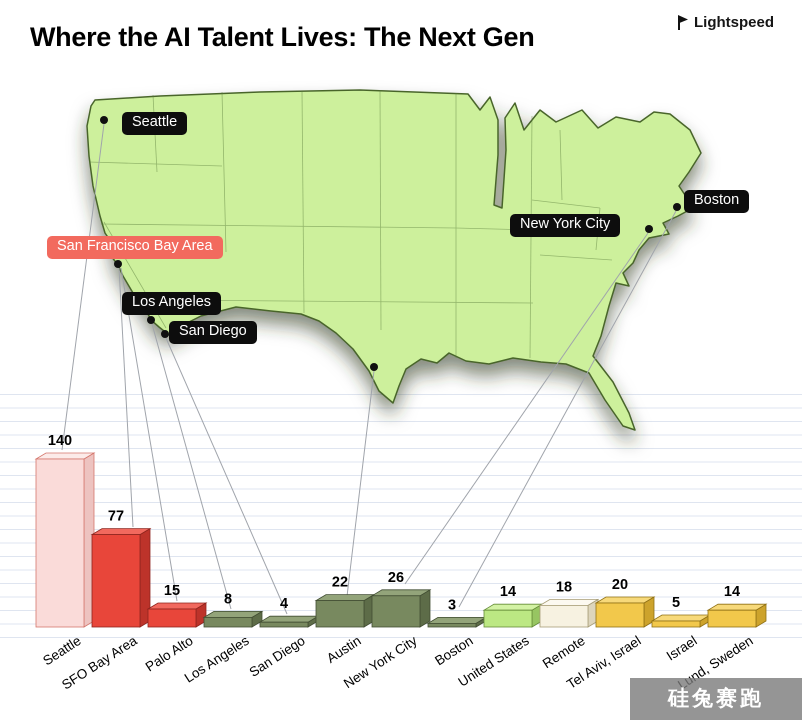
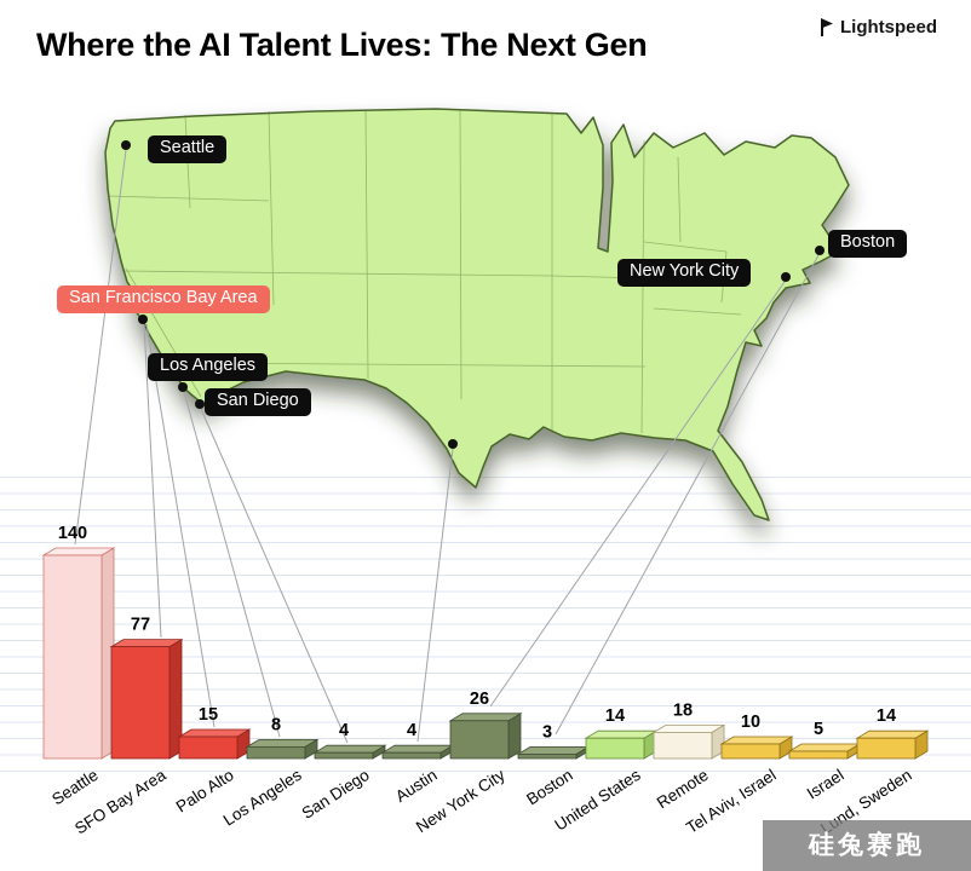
Austin: 22 -> 4
Tel Aviv, Israel: 20 -> 10
